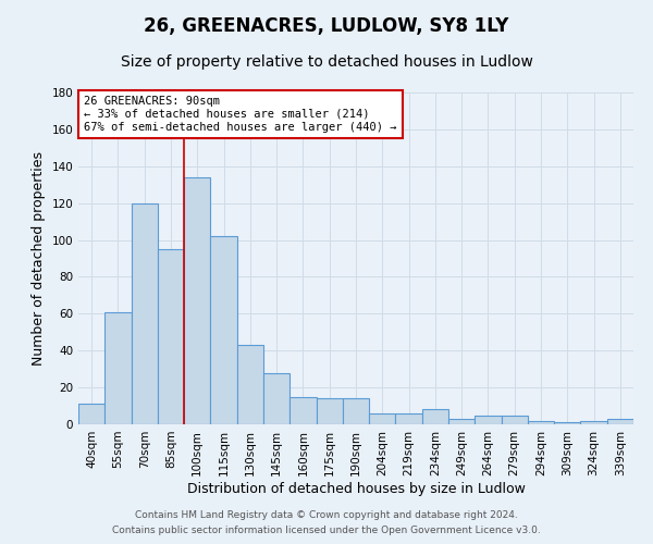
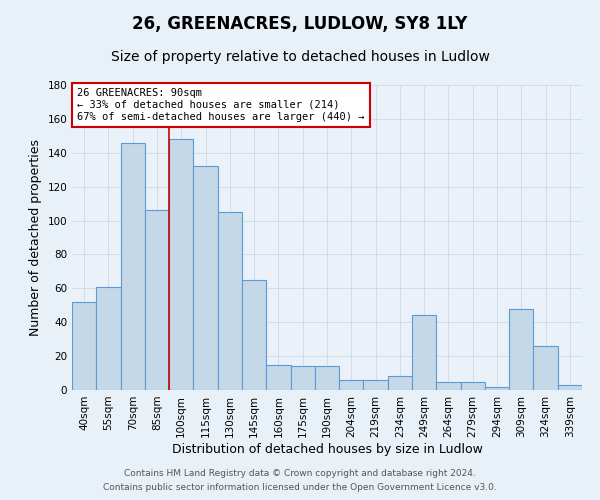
40sqm: 11 -> 52
70sqm: 120 -> 146
85sqm: 95 -> 106
100sqm: 134 -> 148
115sqm: 102 -> 132
130sqm: 43 -> 105
145sqm: 28 -> 65
249sqm: 3 -> 44
309sqm: 1 -> 48
324sqm: 2 -> 26
